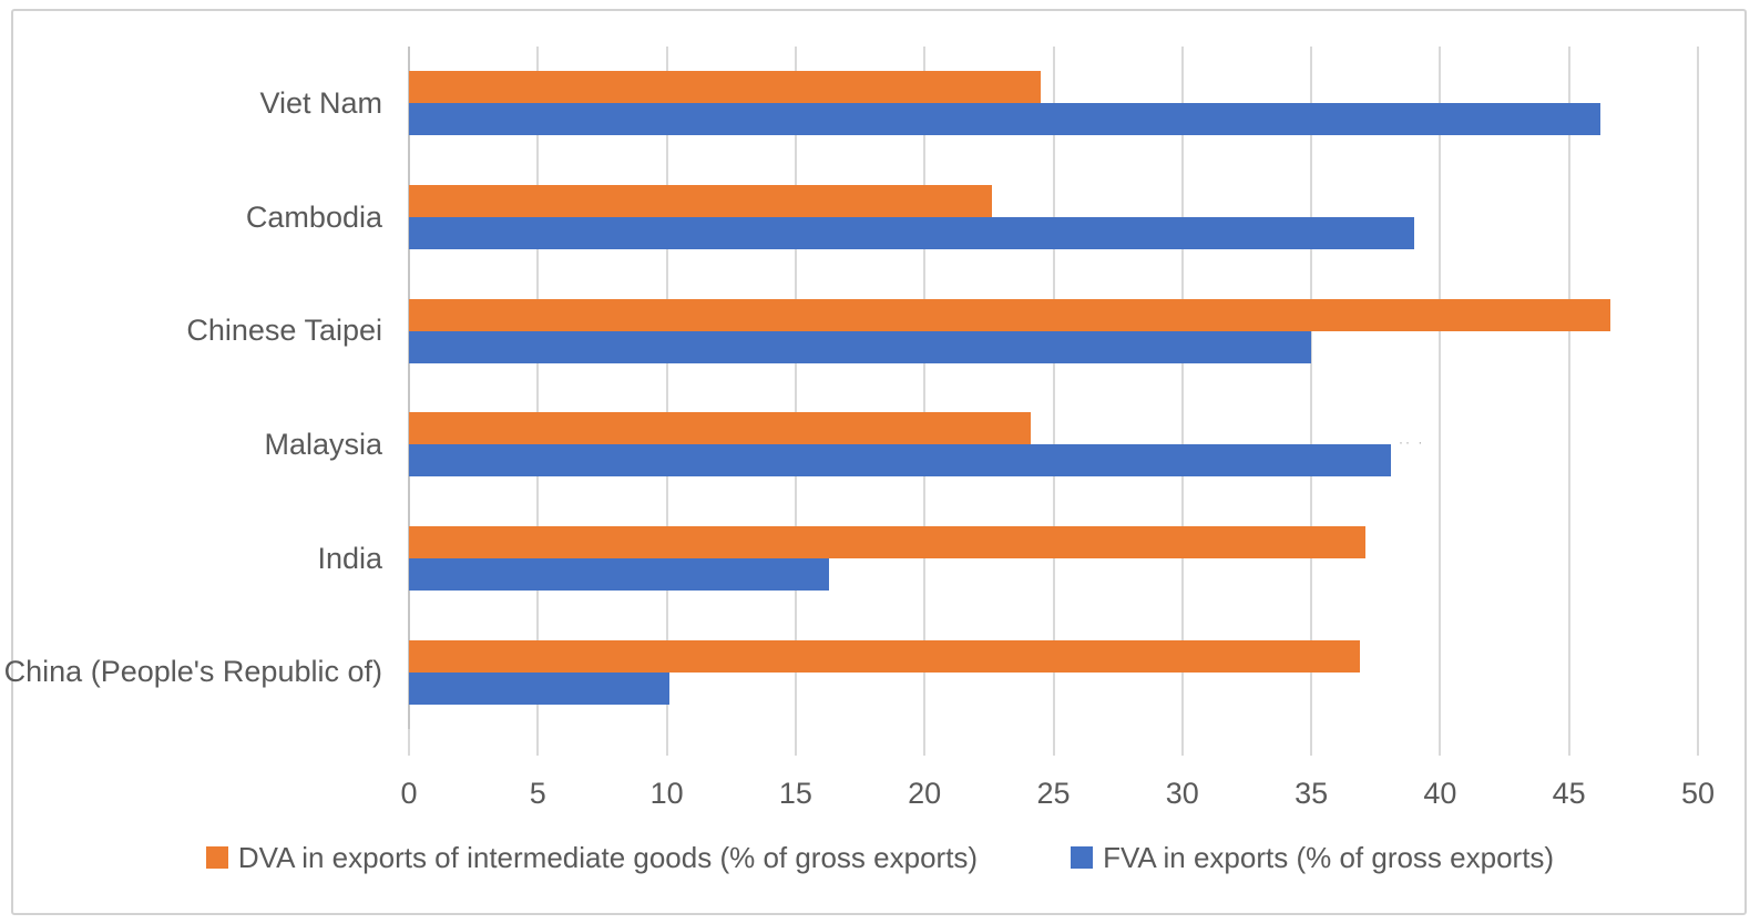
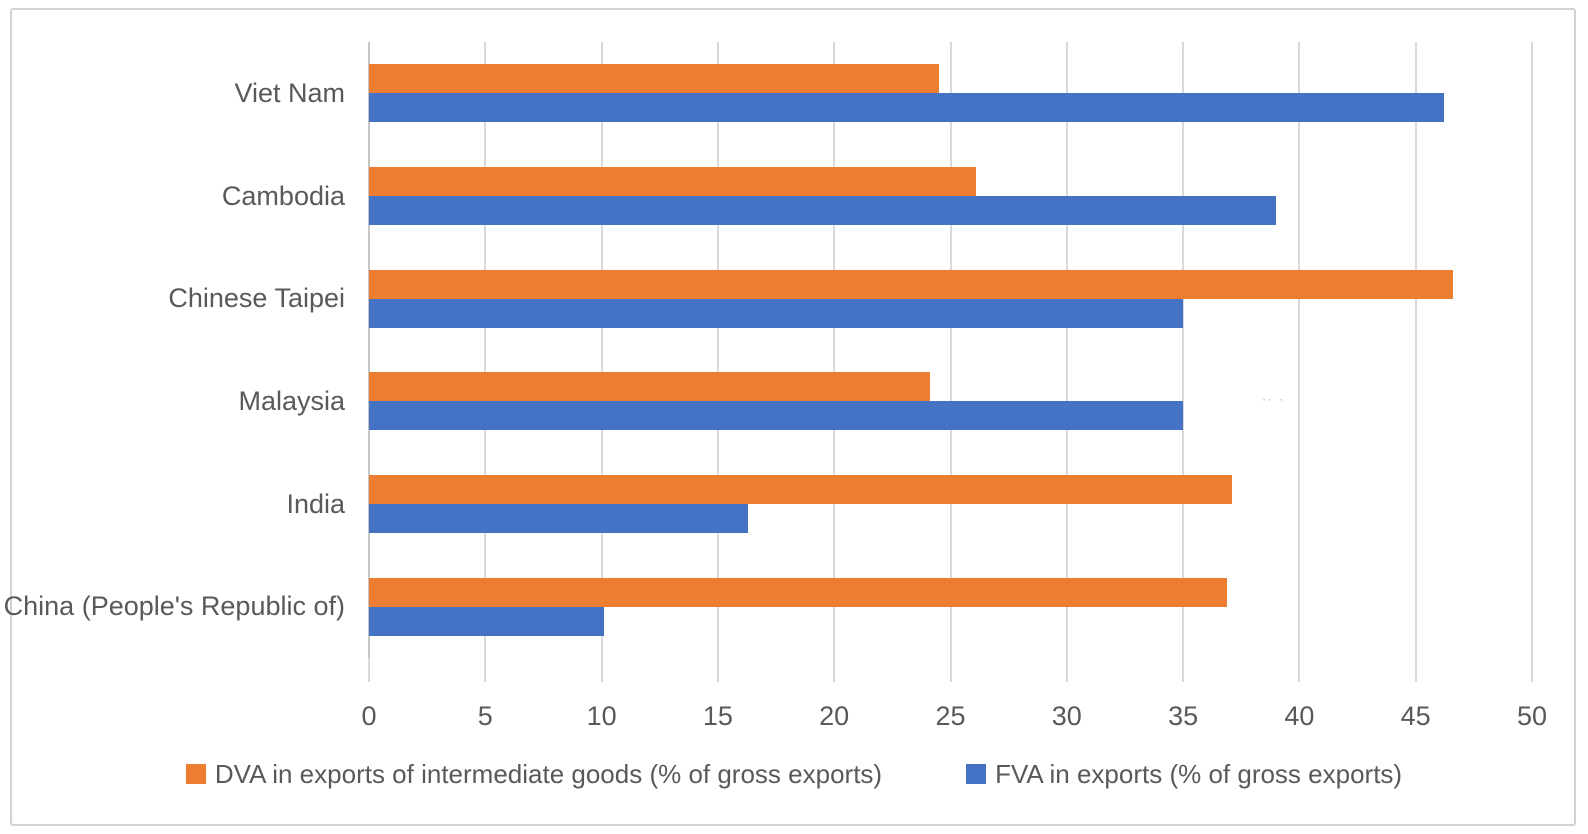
DVA in exports of intermediate goods (% of gross exports)/Cambodia: 22.6 -> 26.1
FVA in exports (% of gross exports)/Malaysia: 38.1 -> 35.0
